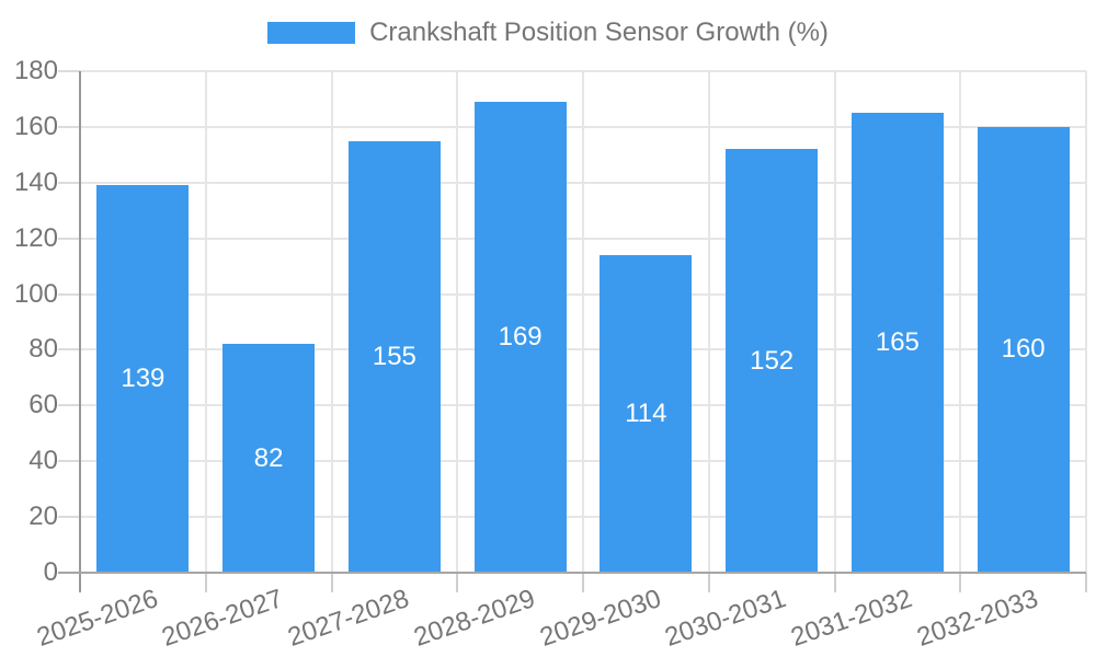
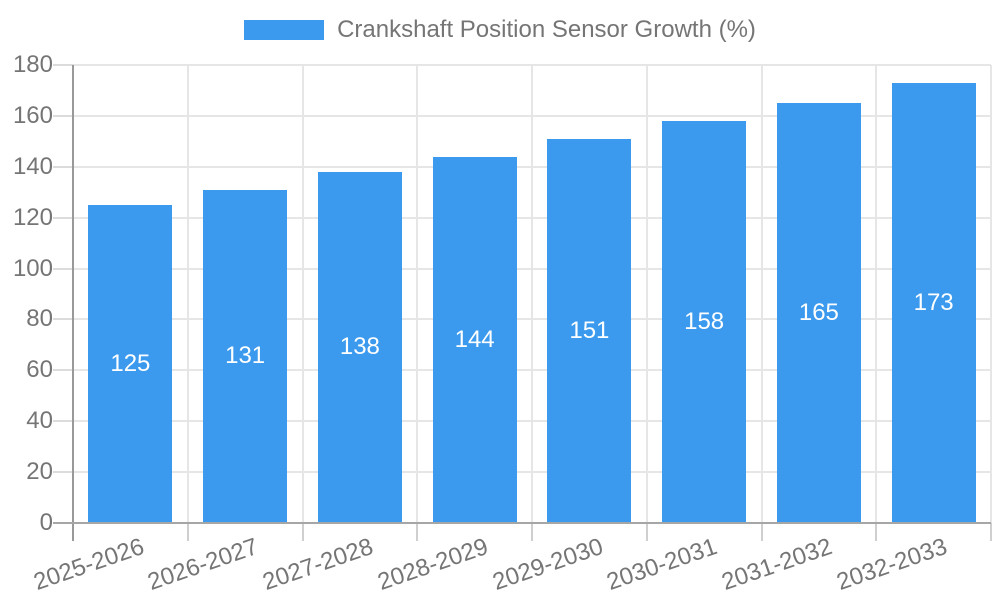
2025-2026: 139 -> 125
2026-2027: 82 -> 131
2027-2028: 155 -> 138
2028-2029: 169 -> 144
2029-2030: 114 -> 151
2030-2031: 152 -> 158
2032-2033: 160 -> 173
